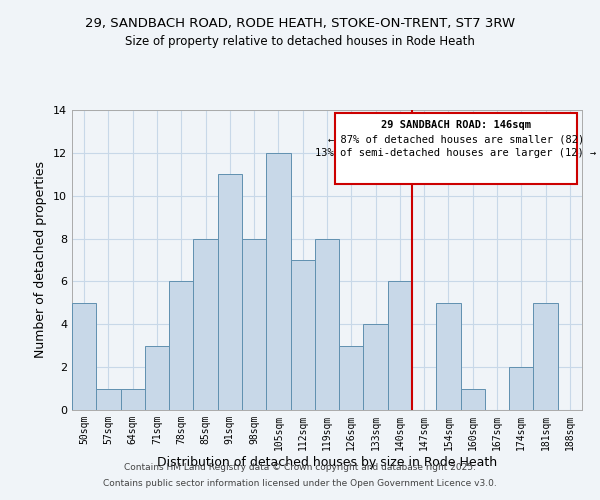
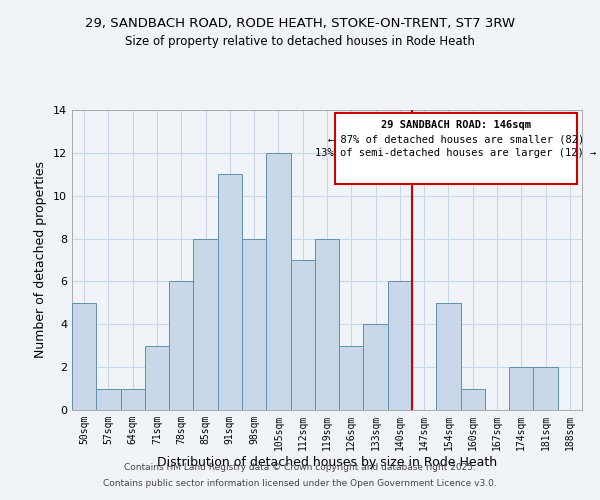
181sqm: 5 -> 2
